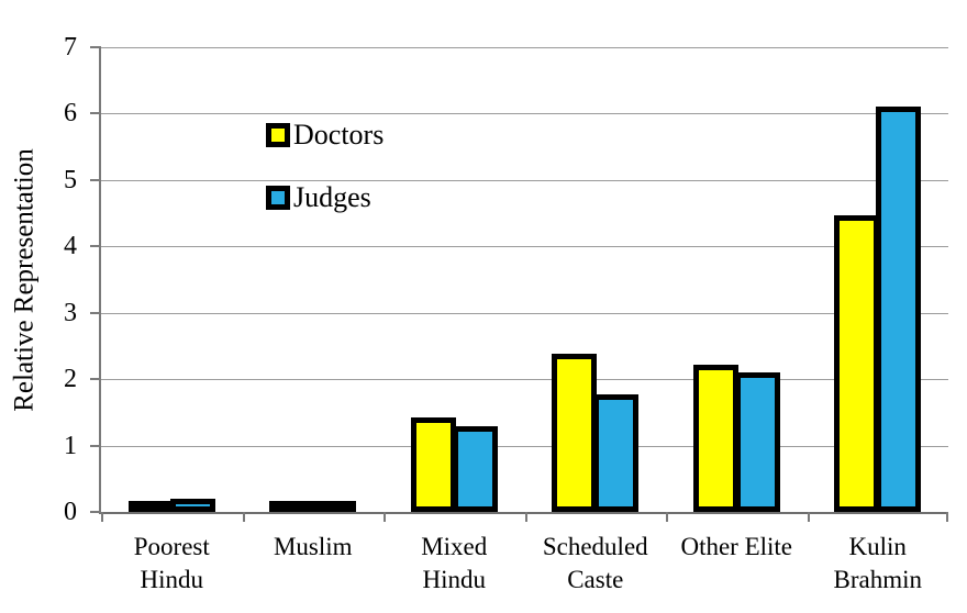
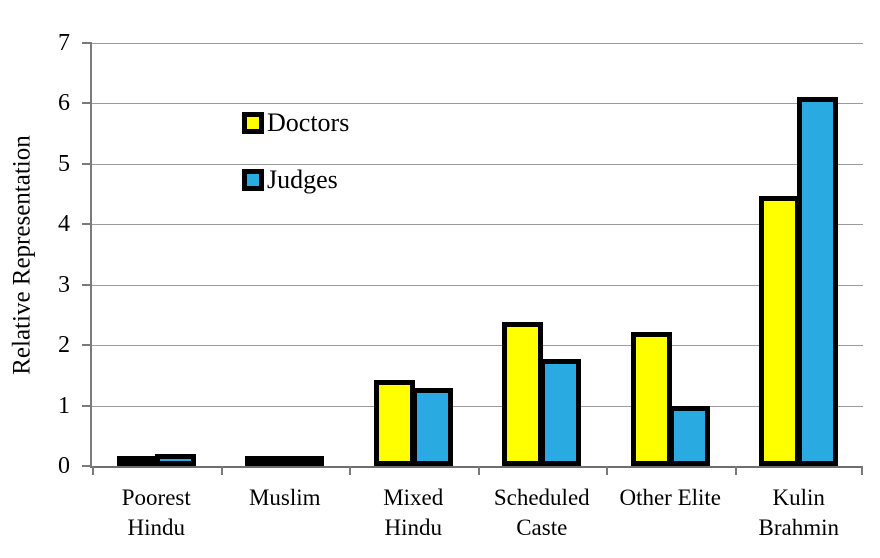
Judges/Other Elite: 2.1 -> 1.0
